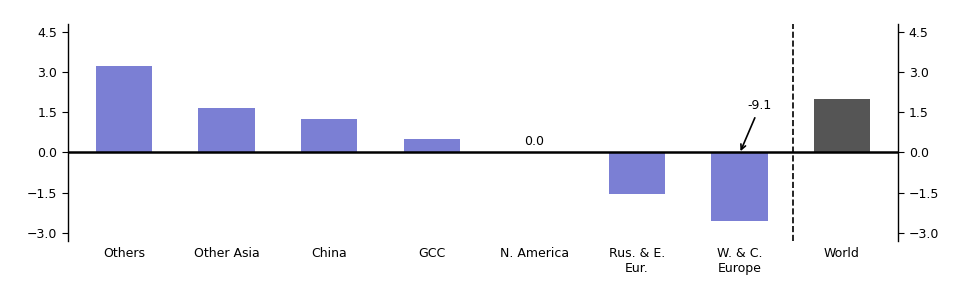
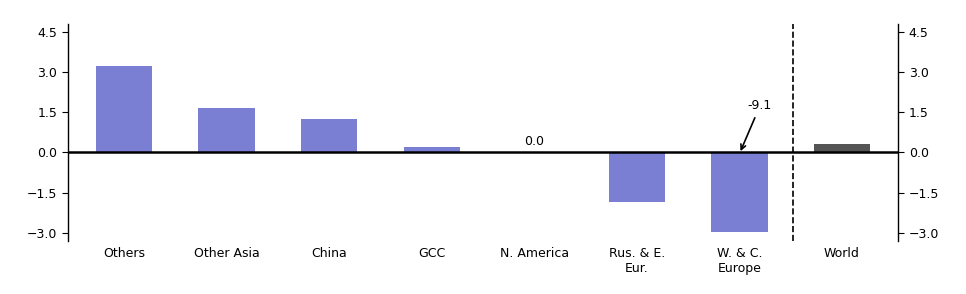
GCC: 0.50 -> 0.20
Rus. & E. Eur.: -1.55 -> -1.85
W. & C. Europe: -2.55 -> -2.95
World: 2.00 -> 0.30
